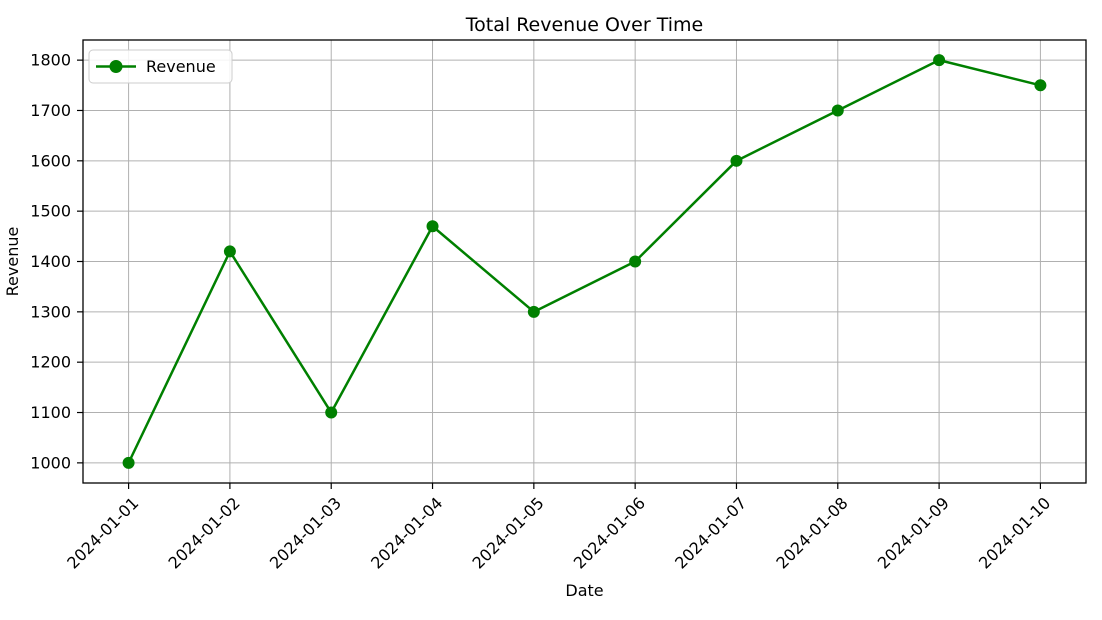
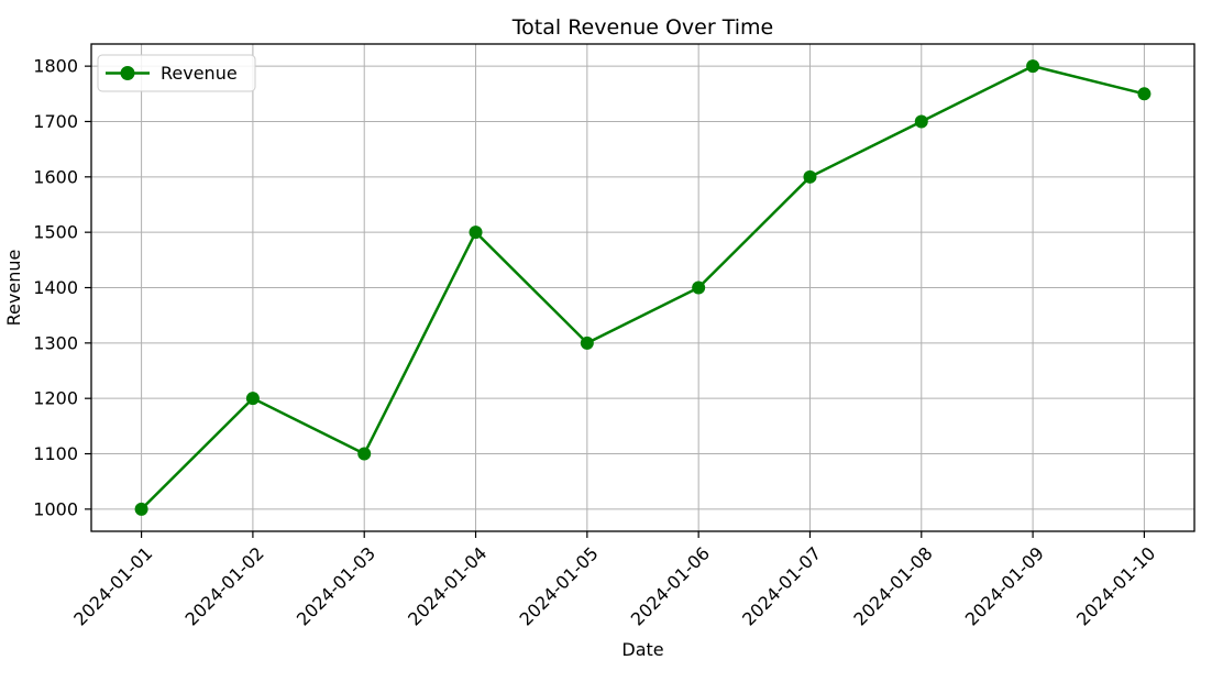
2024-01-02: 1420 -> 1200
2024-01-04: 1470 -> 1500
